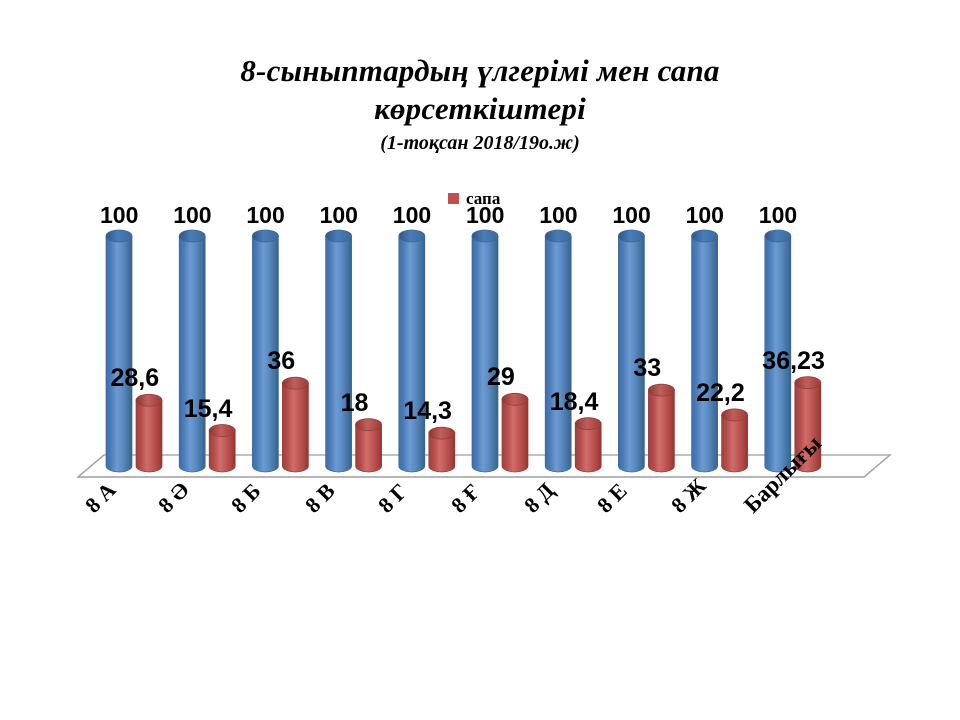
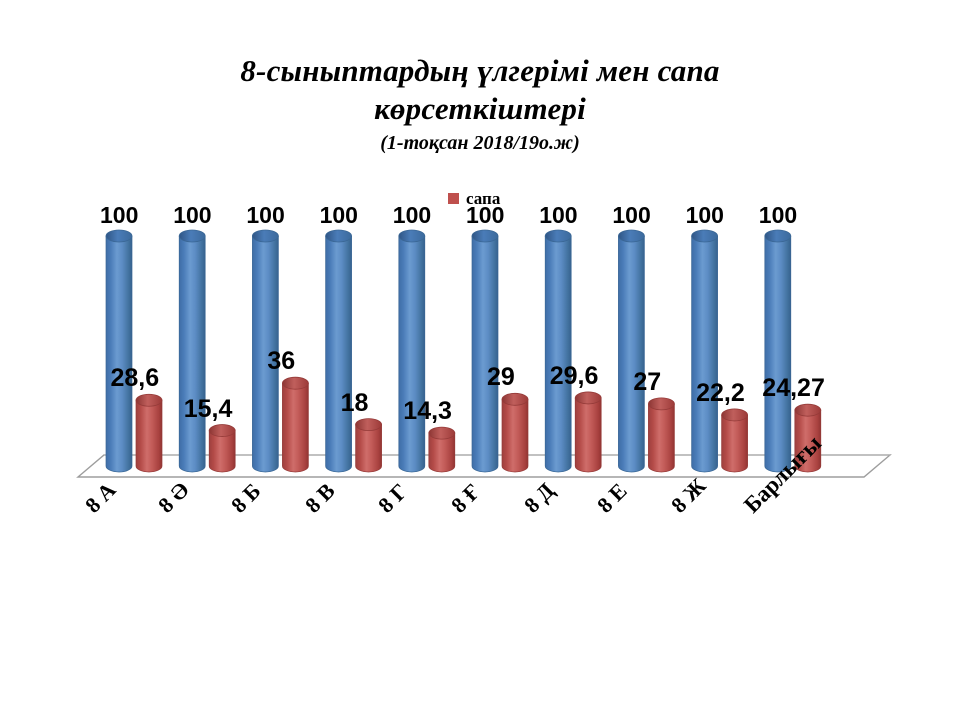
сапа/8 Д: 18,4 -> 29,6
сапа/8 Е: 33 -> 27
сапа/Барлығы: 36,23 -> 24,27
